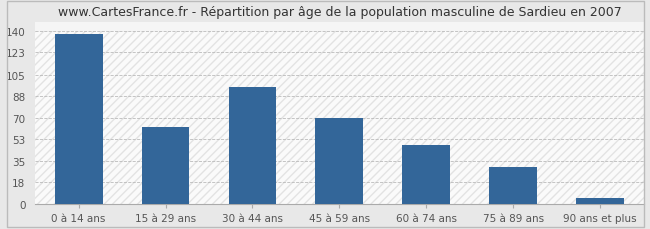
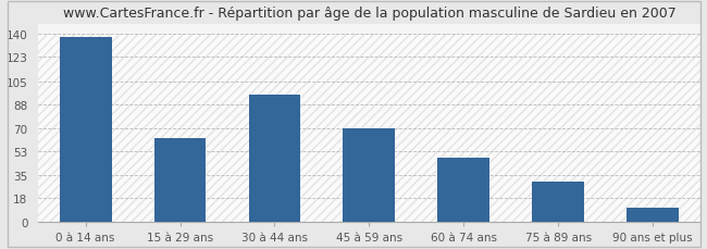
90 ans et plus: 5 -> 11
